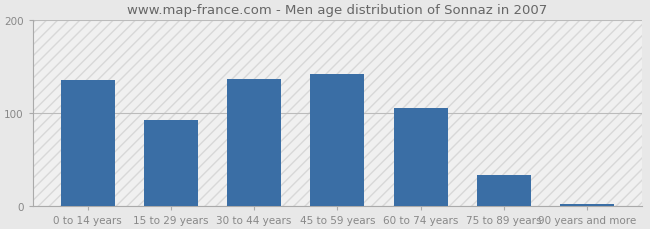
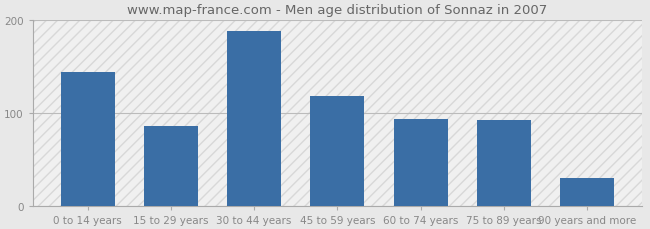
0 to 14 years: 136 -> 144
15 to 29 years: 92 -> 86
30 to 44 years: 137 -> 188
45 to 59 years: 142 -> 118
60 to 74 years: 105 -> 94
75 to 89 years: 33 -> 92
90 years and more: 2 -> 30
